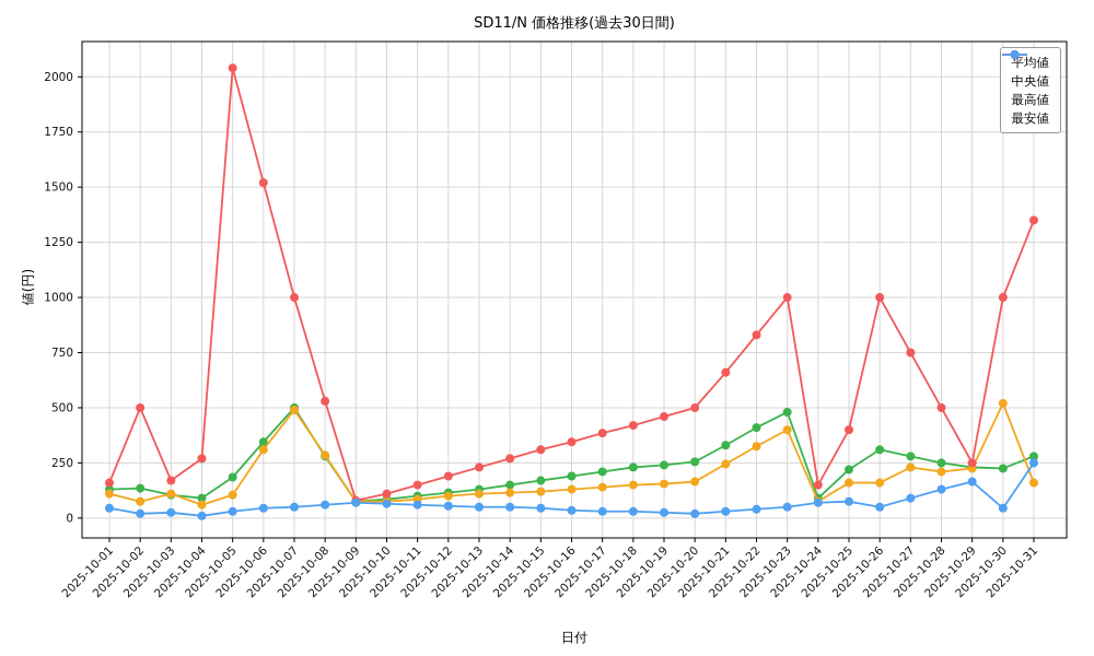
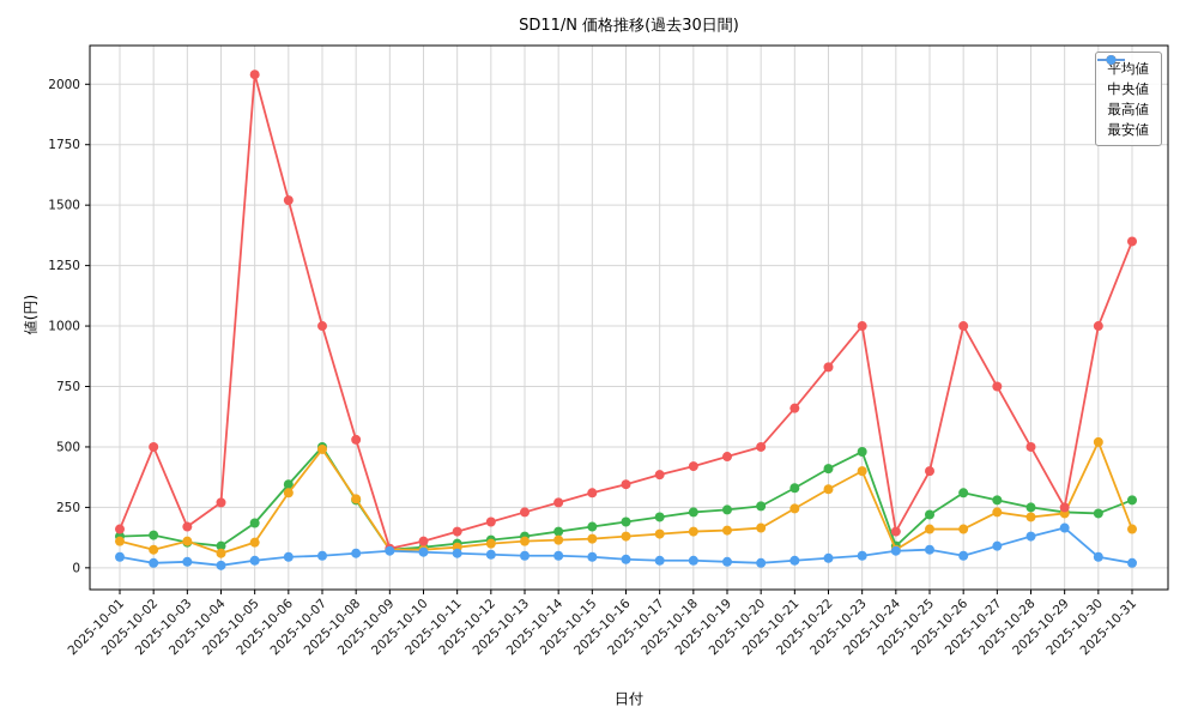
最安値/2025-10-31: 250 -> 20
